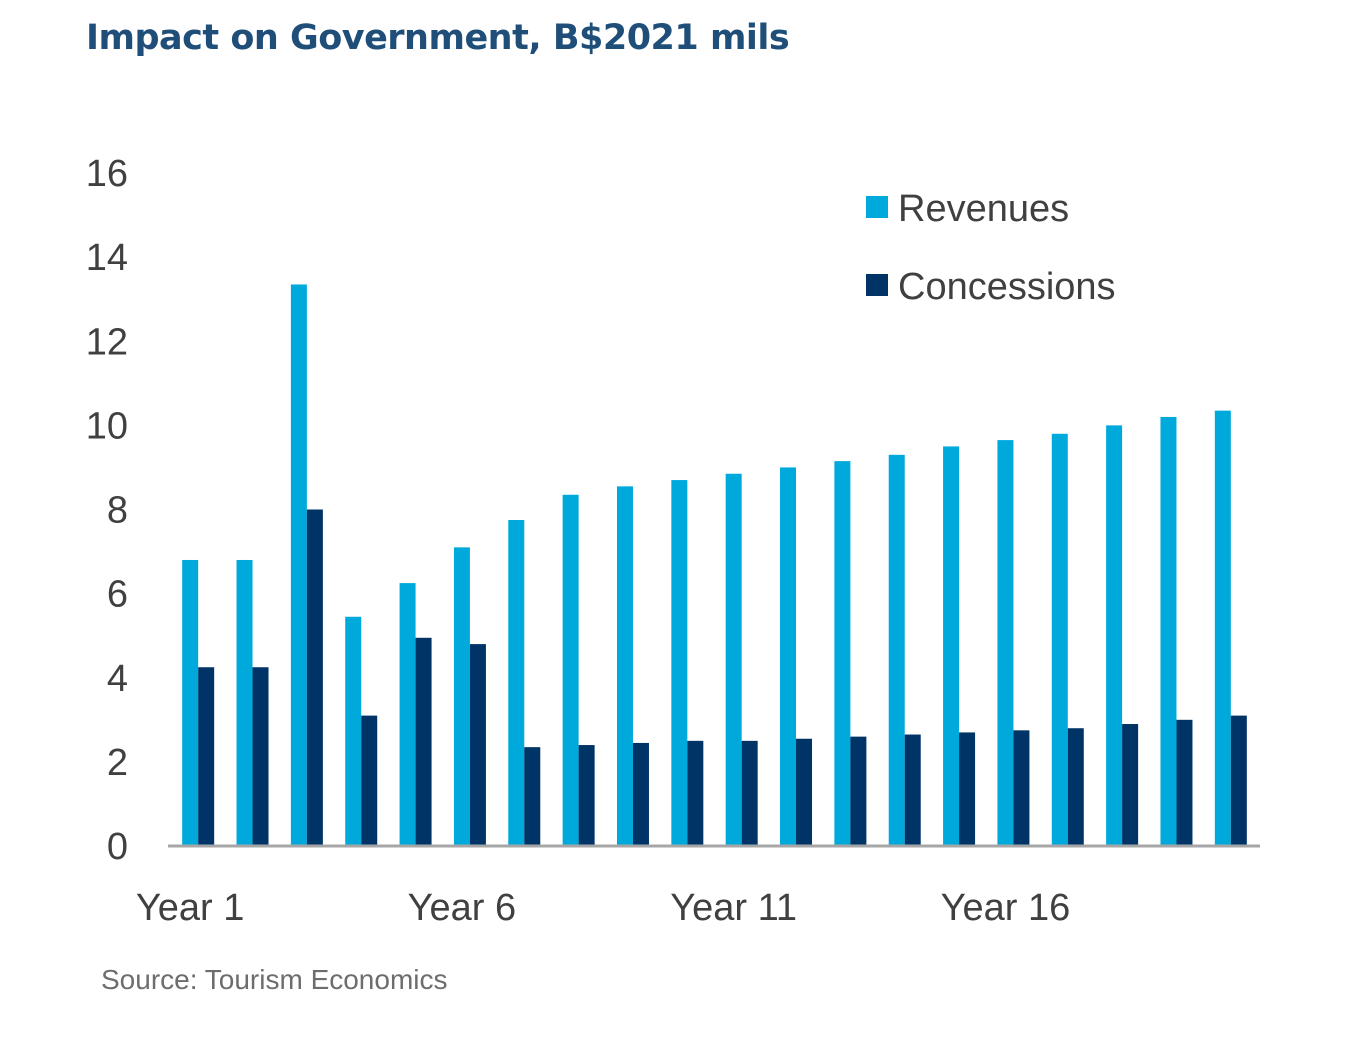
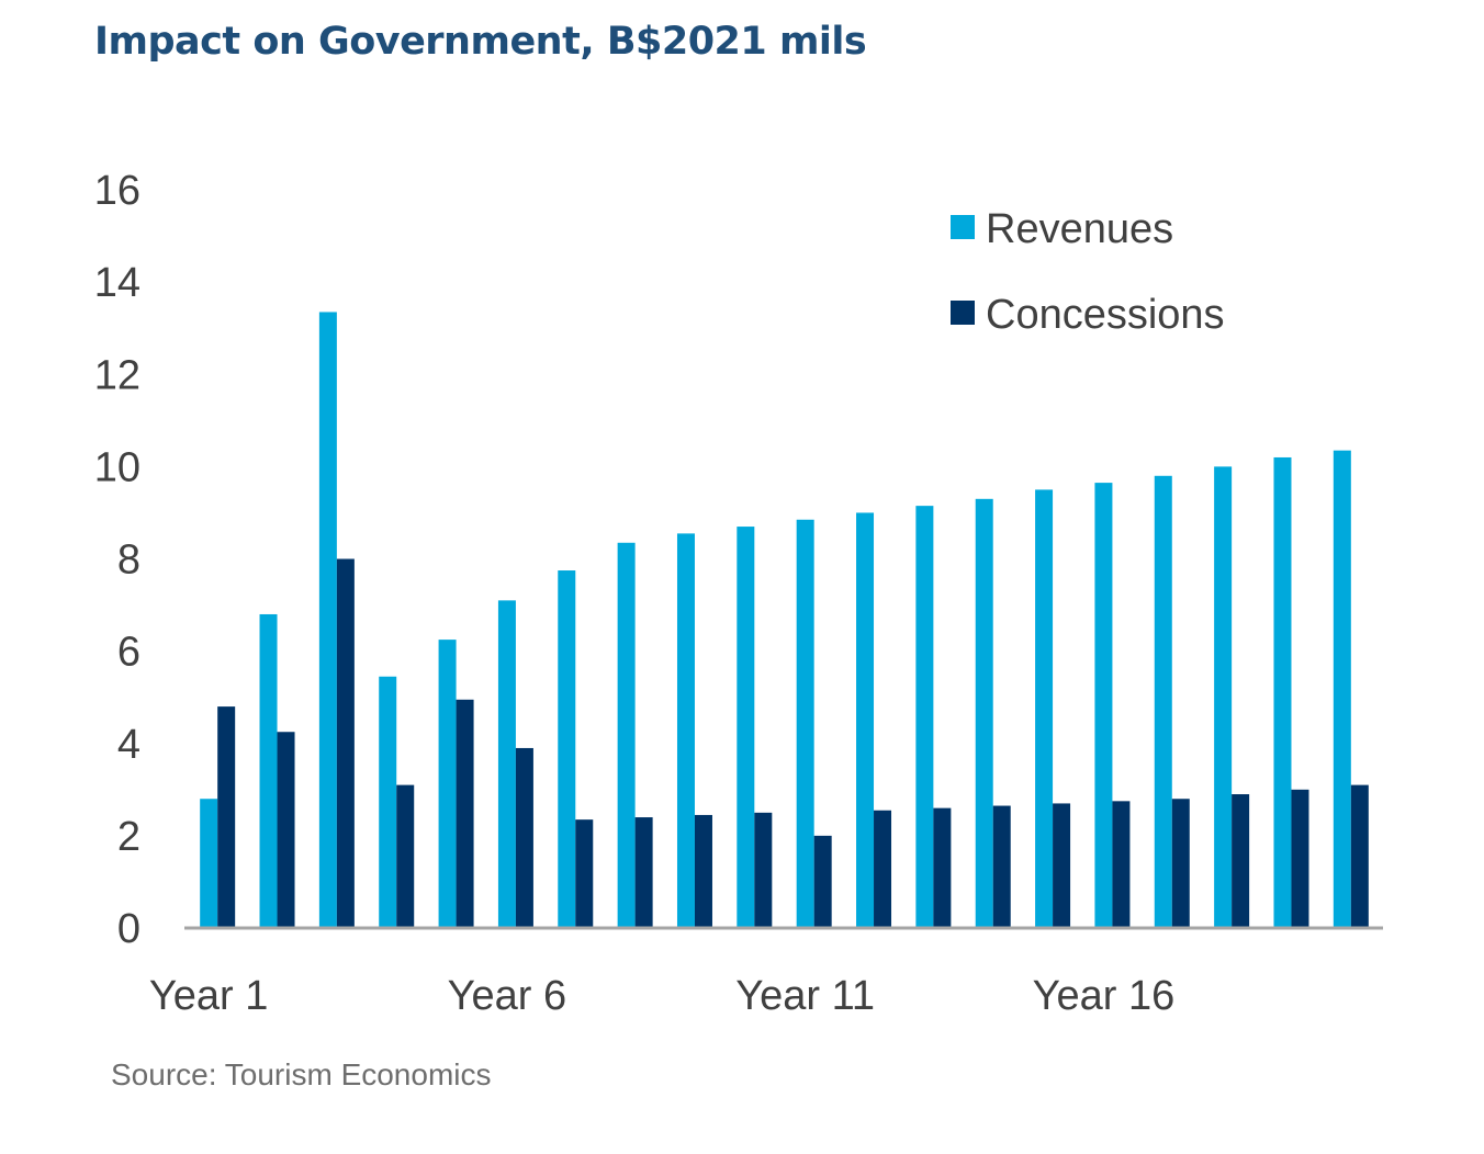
Revenues/Year 1: 6.8 -> 2.8
Concessions/Year 1: 4.2 -> 4.8
Concessions/Year 6: 4.8 -> 3.9
Concessions/Year 11: 2.5 -> 2.0
